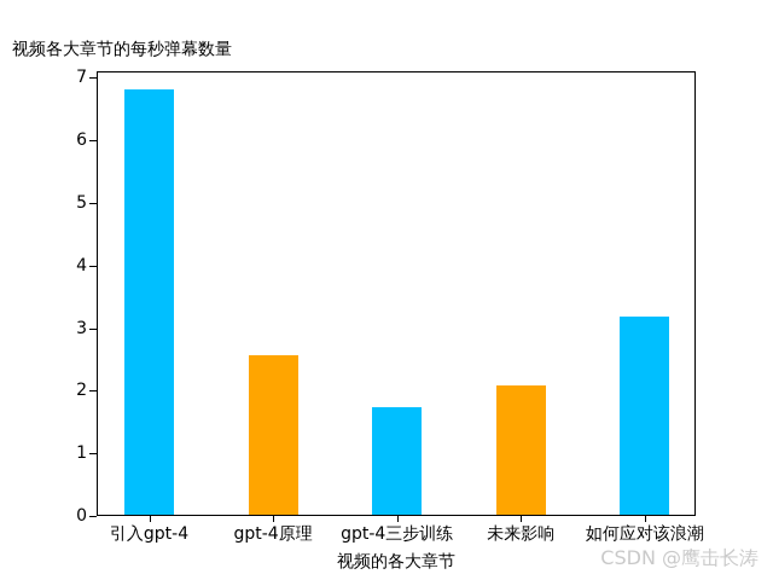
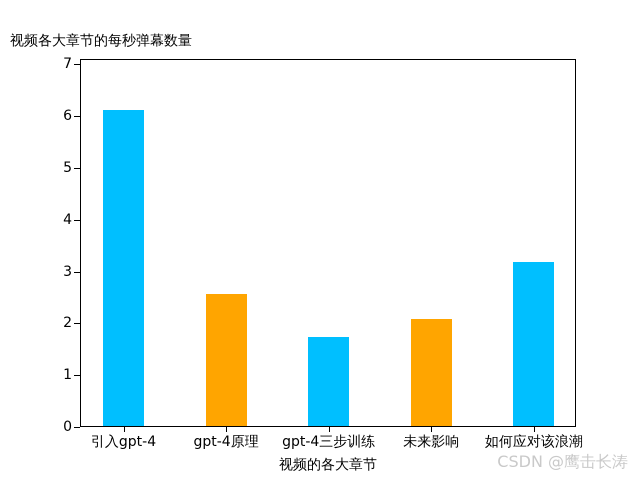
引入gpt-4: 6.8 -> 6.1
